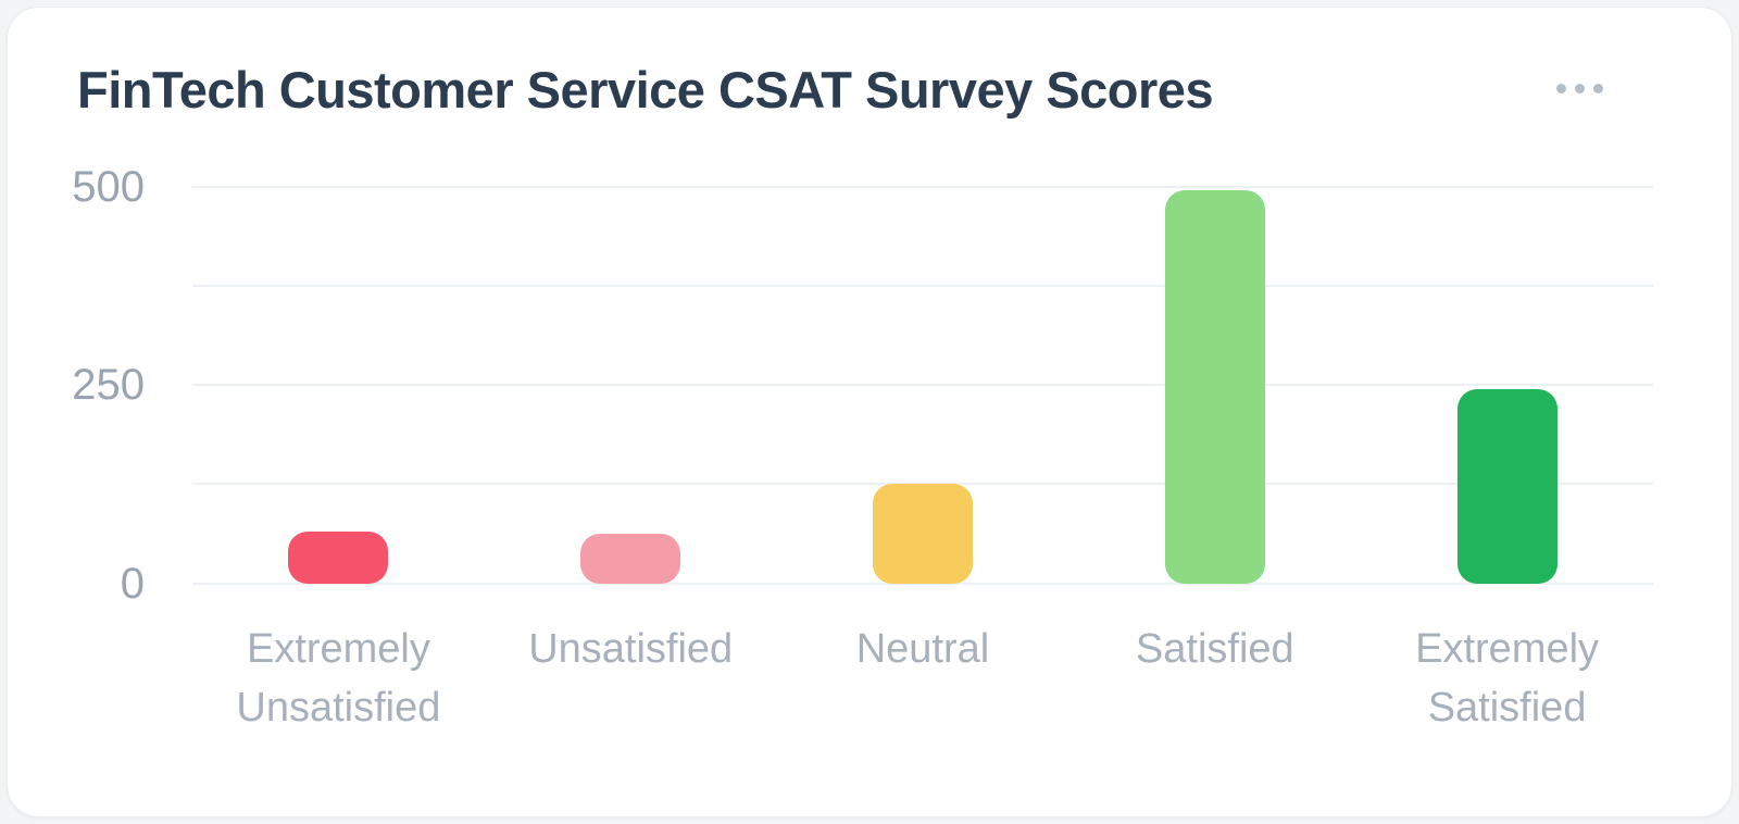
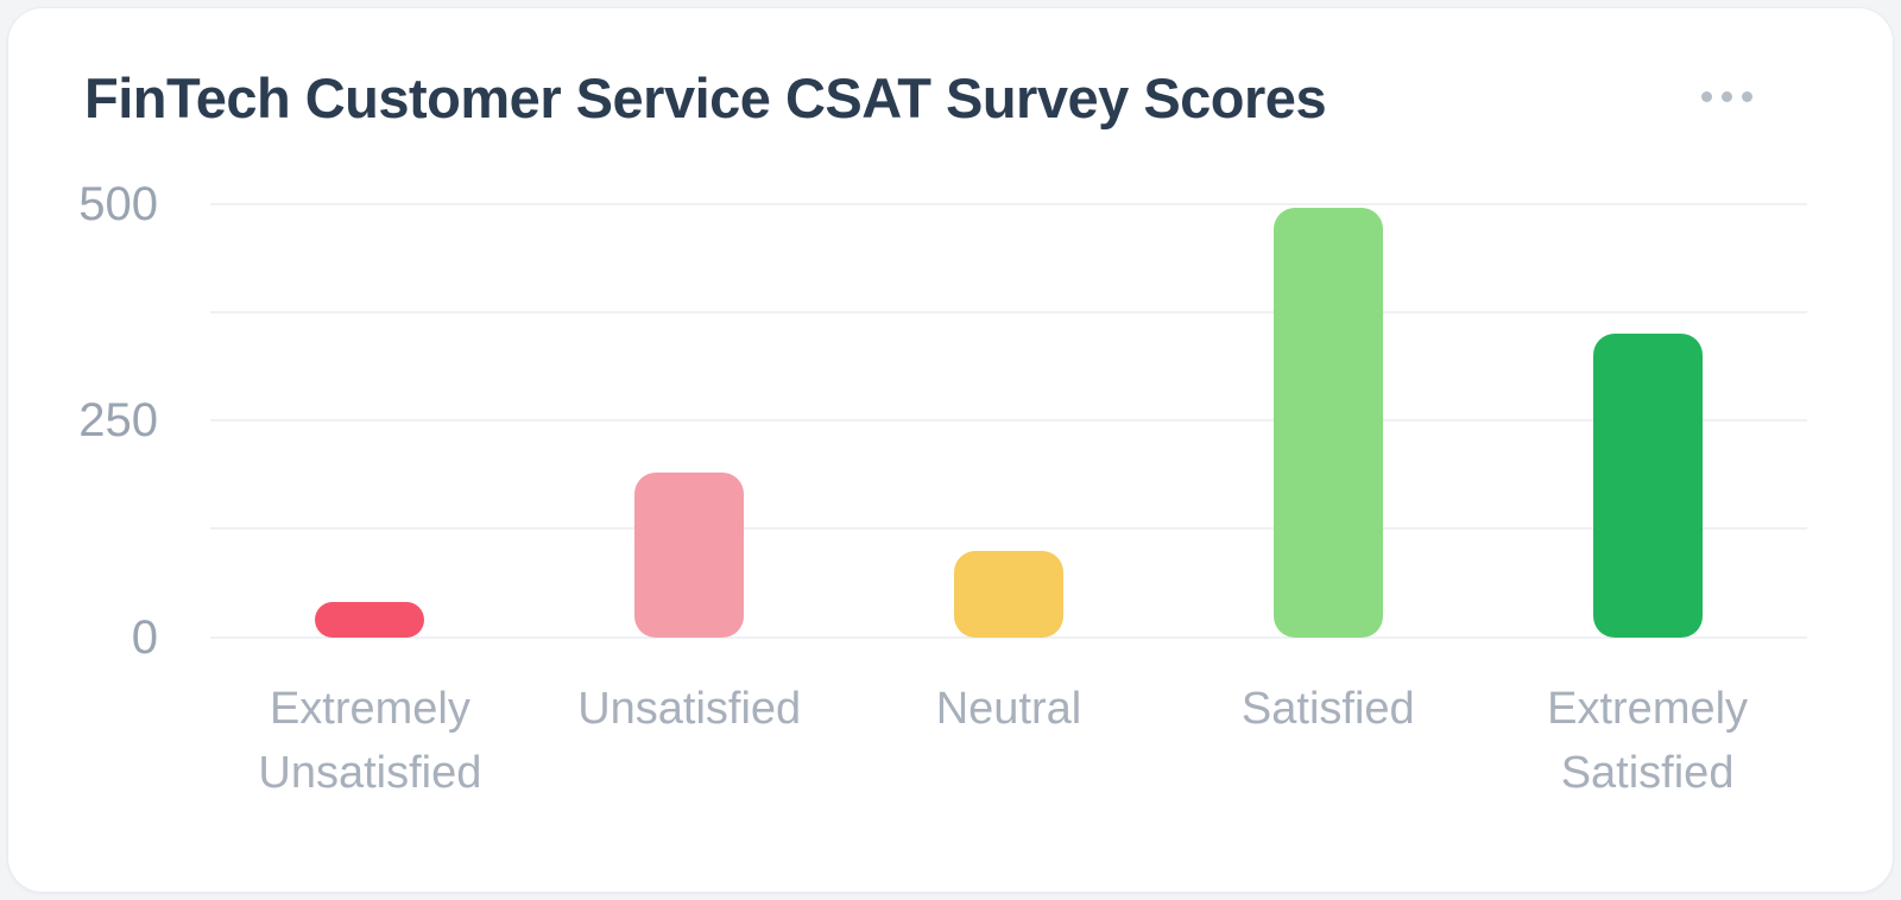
Extremely Unsatisfied: 60 -> 40
Unsatisfied: 60 -> 190
Neutral: 120 -> 100
Extremely Satisfied: 240 -> 350
